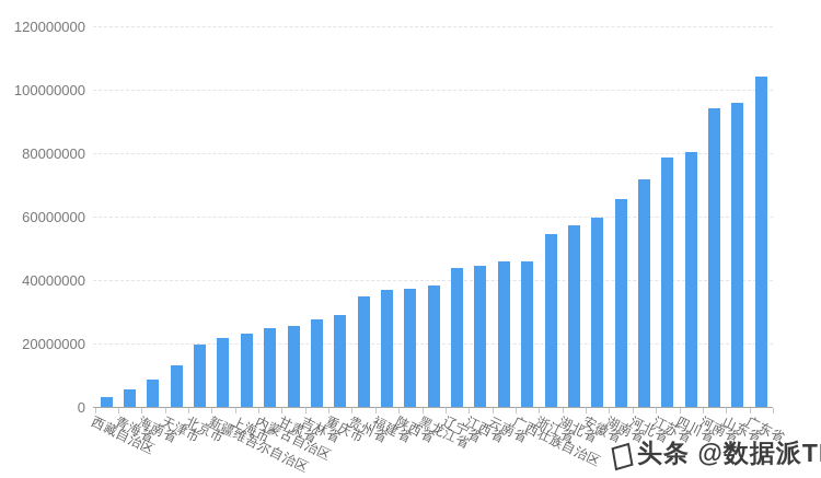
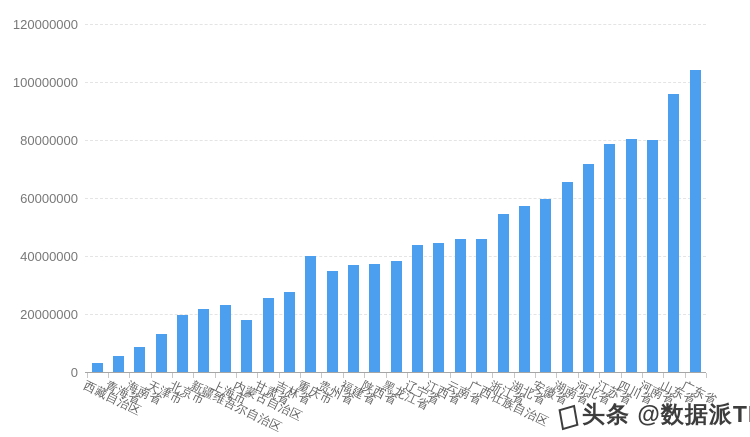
内蒙古自治区: 25000000 -> 18000000
重庆市: 29000000 -> 40000000
河南省: 94000000 -> 80000000
